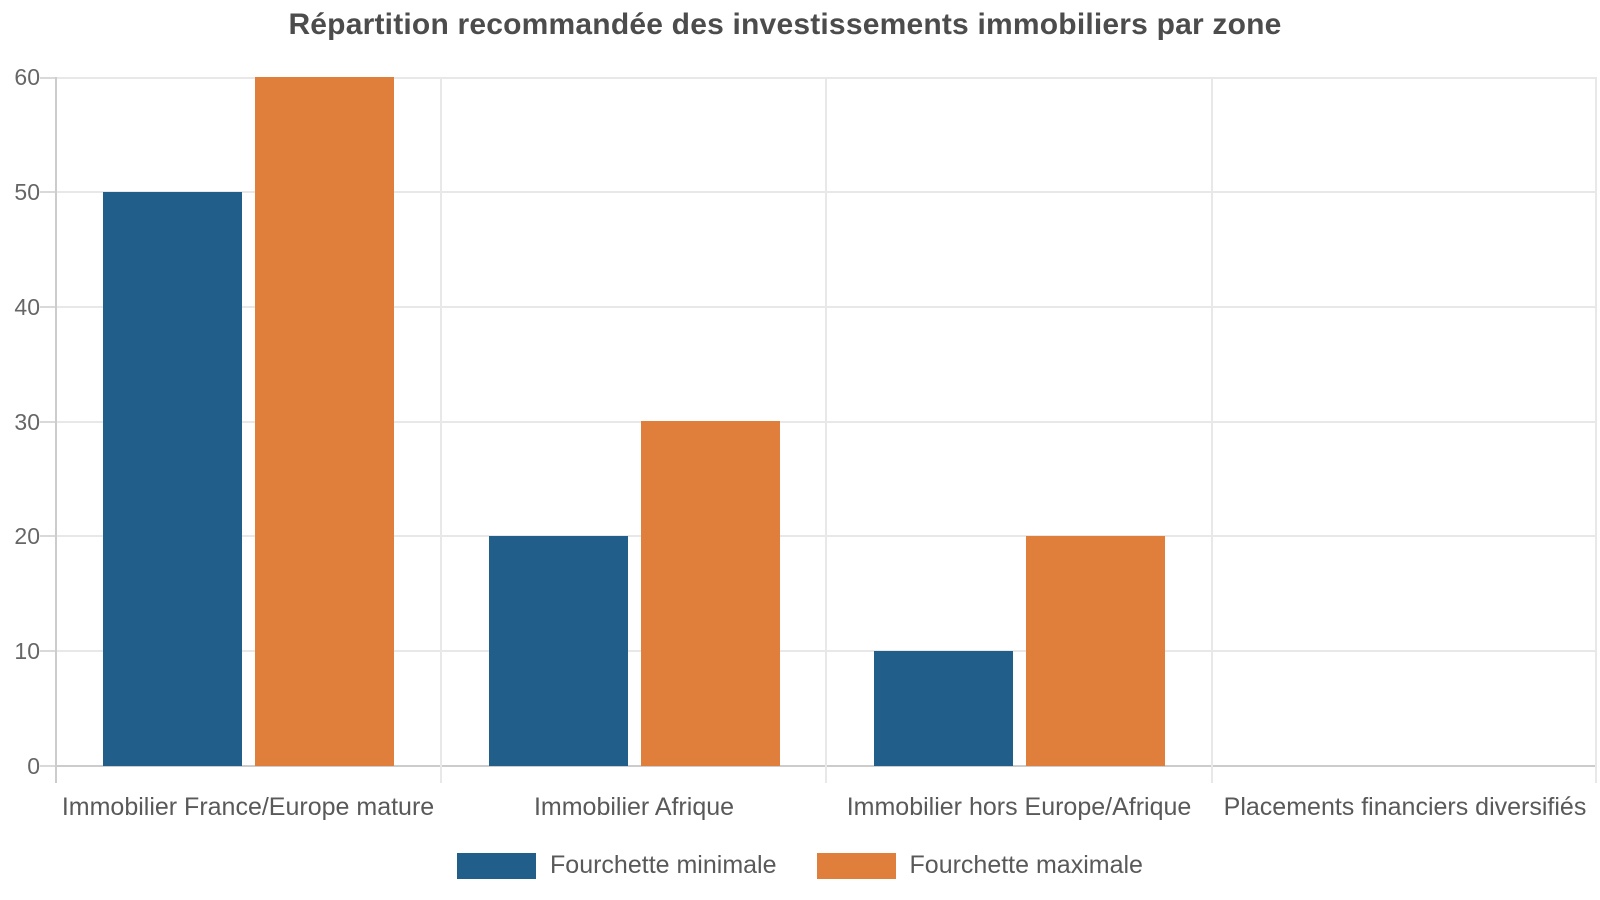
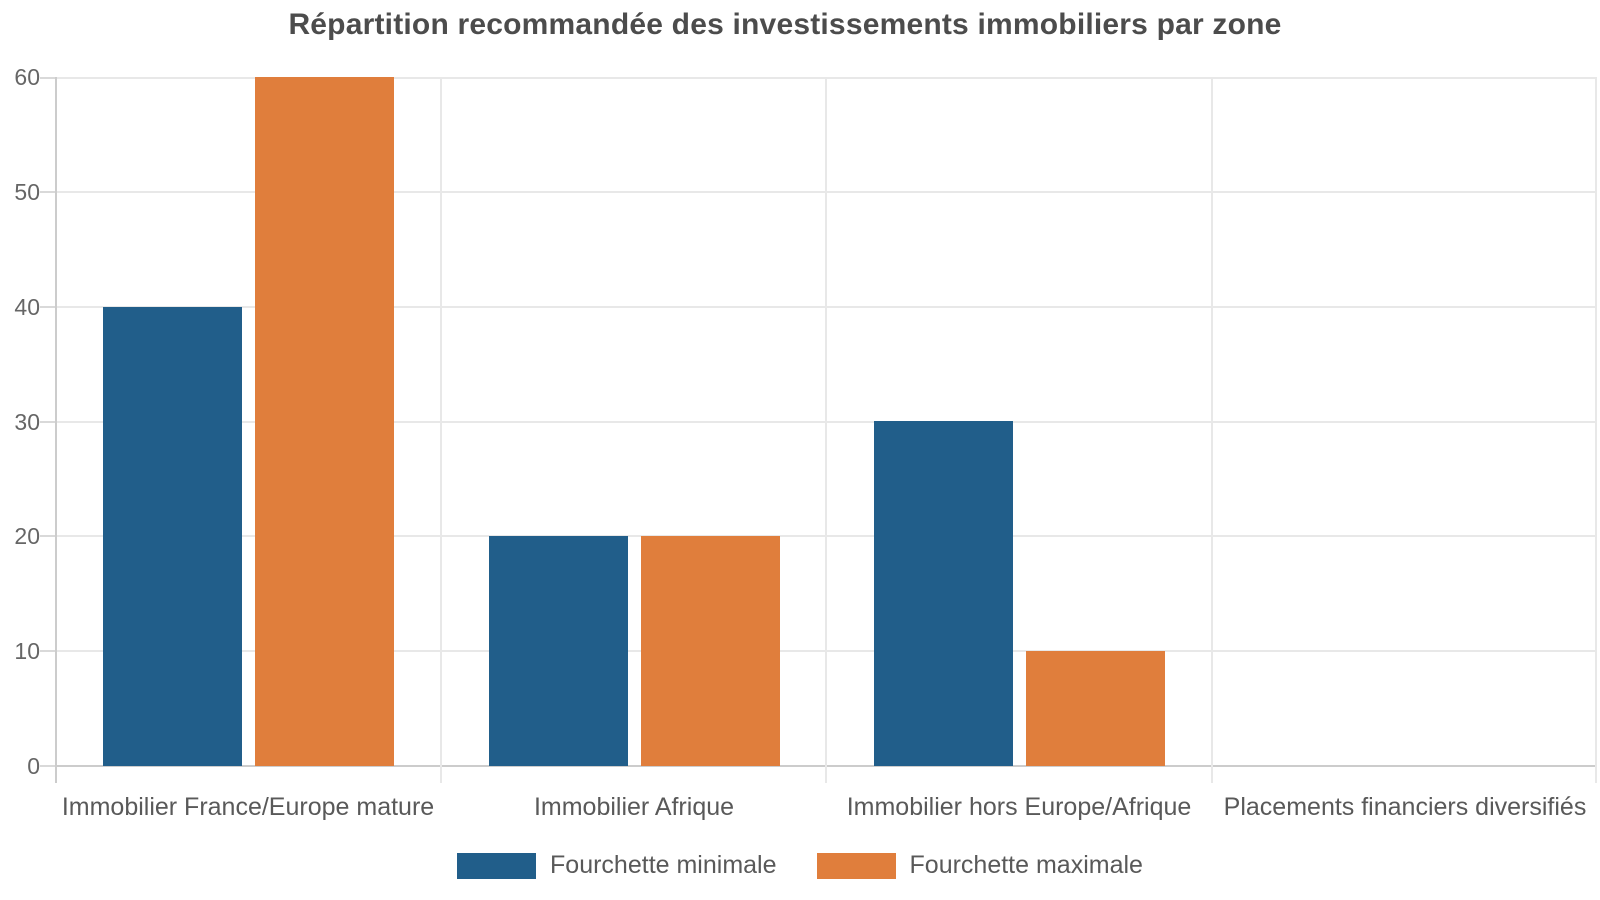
Fourchette minimale/Immobilier France/Europe mature: 50 -> 40
Fourchette maximale/Immobilier Afrique: 30 -> 20
Fourchette minimale/Immobilier hors Europe/Afrique: 10 -> 30
Fourchette maximale/Immobilier hors Europe/Afrique: 20 -> 10
